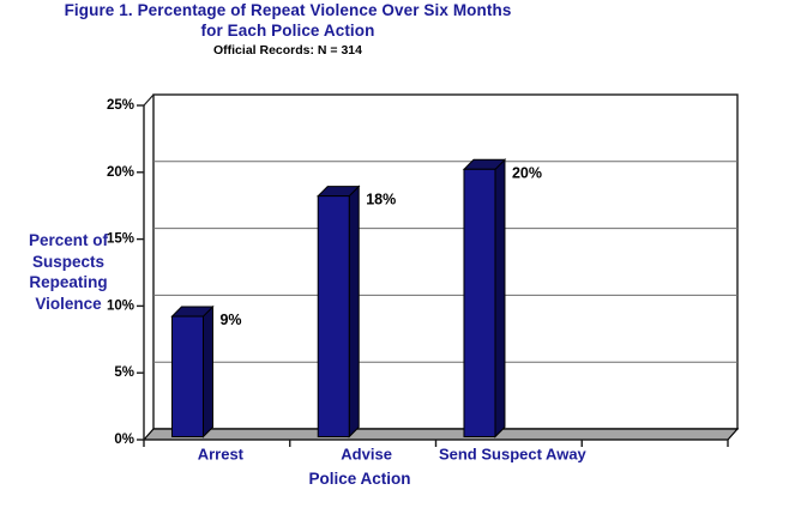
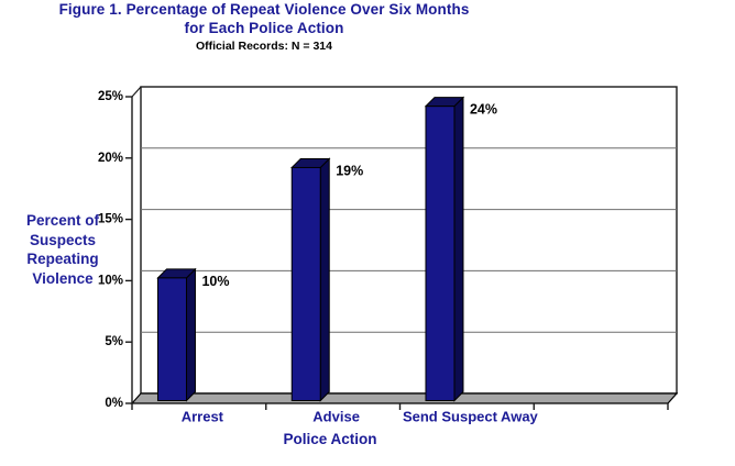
Arrest: 9% -> 10%
Advise: 18% -> 19%
Send Suspect Away: 20% -> 24%
